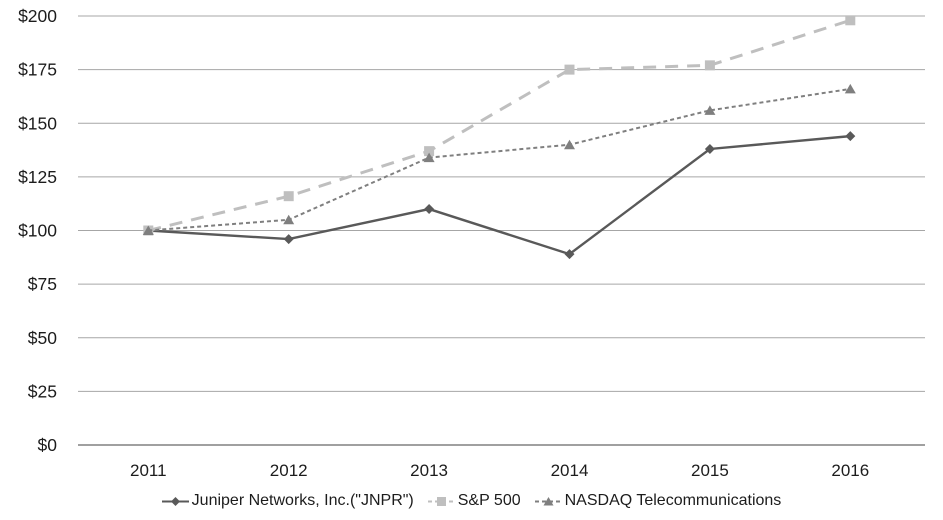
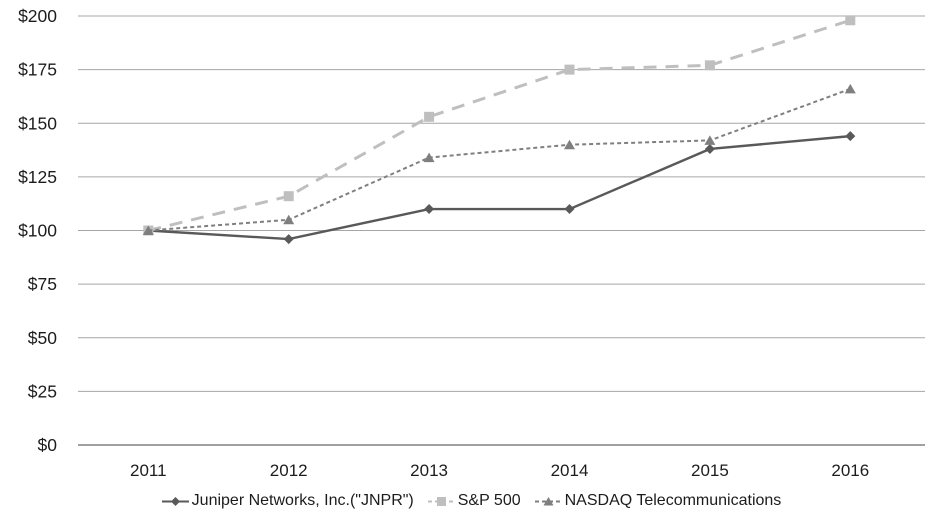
S&P 500/2013: $137 -> $153
Juniper Networks, Inc.("JNPR")/2014: $89 -> $110
NASDAQ Telecommunications/2015: $156 -> $142
